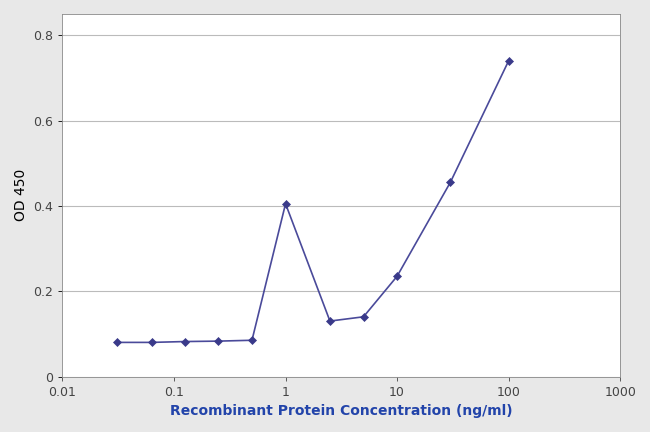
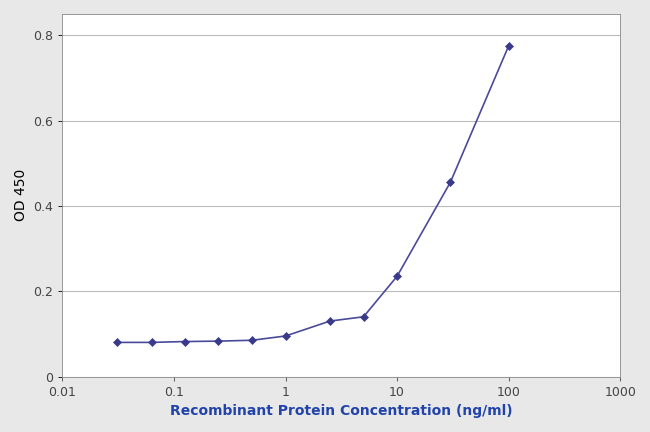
1: 0.405 -> 0.095
100: 0.740 -> 0.775
